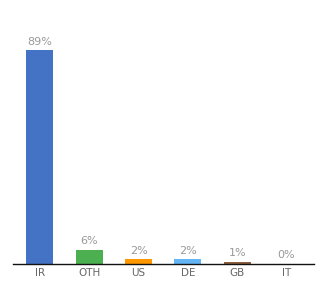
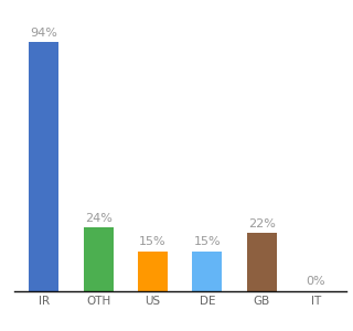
IR: 89% -> 94%
OTH: 6% -> 24%
US: 2% -> 15%
DE: 2% -> 15%
GB: 1% -> 22%
